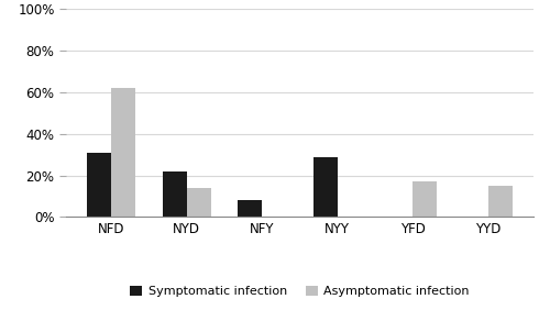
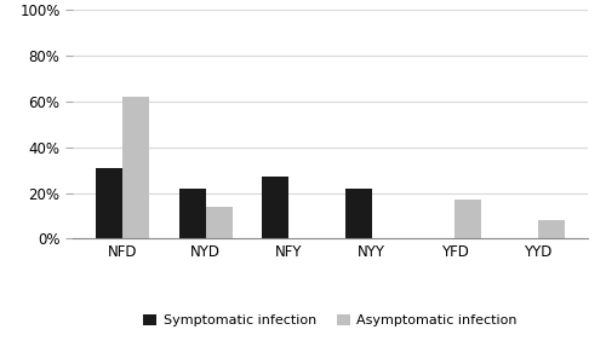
Symptomatic infection/NFY: 8% -> 27%
Symptomatic infection/NYY: 29% -> 22%
Asymptomatic infection/YYD: 15% -> 8%
